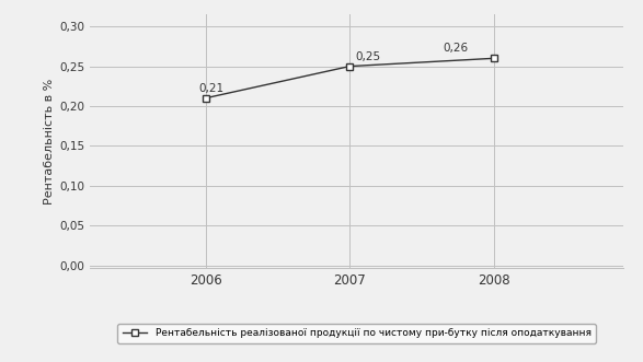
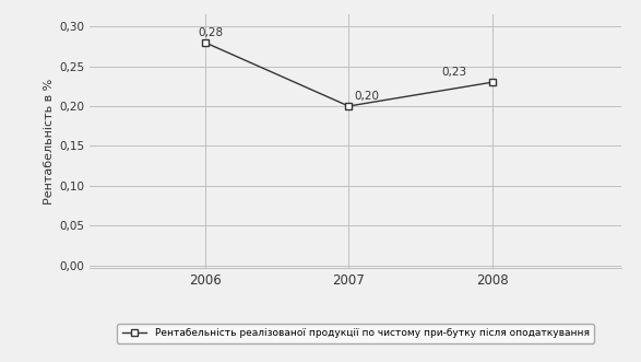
2006: 0,21 -> 0,28
2007: 0,25 -> 0,20
2008: 0,26 -> 0,23
